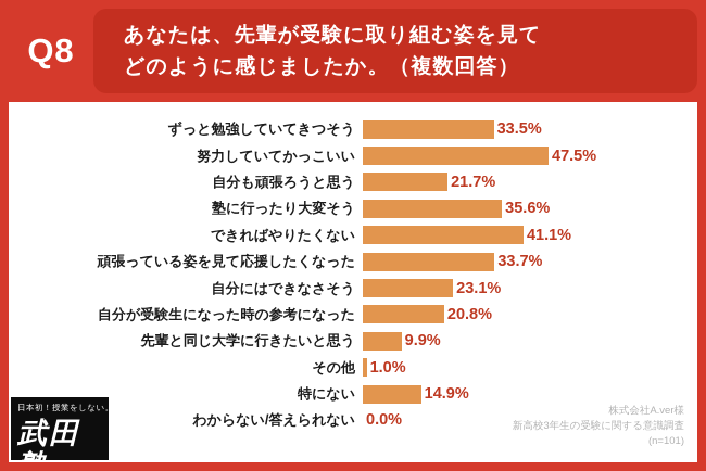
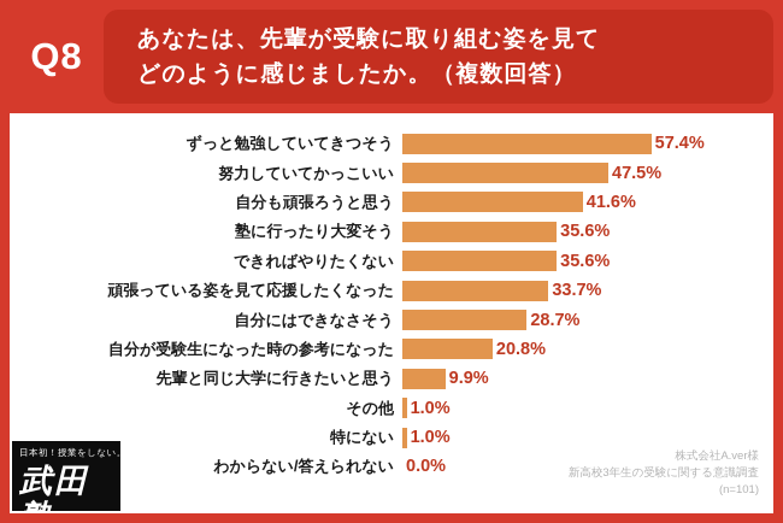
ずっと勉強していてきつそう: 33.5% -> 57.4%
自分も頑張ろうと思う: 21.7% -> 41.6%
できればやりたくない: 41.1% -> 35.6%
自分にはできなさそう: 23.1% -> 28.7%
特にない: 14.9% -> 1.0%
